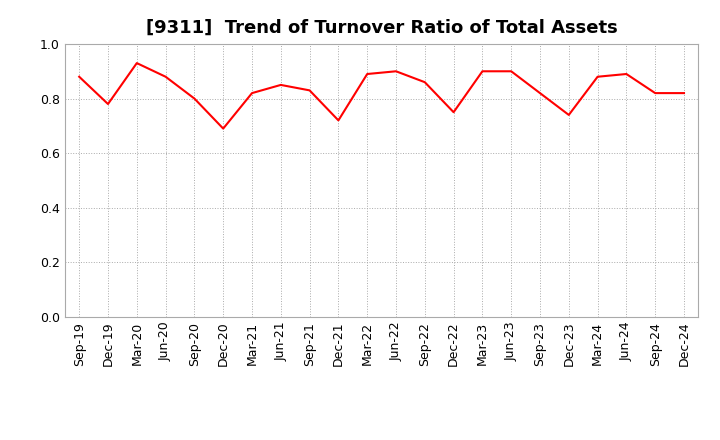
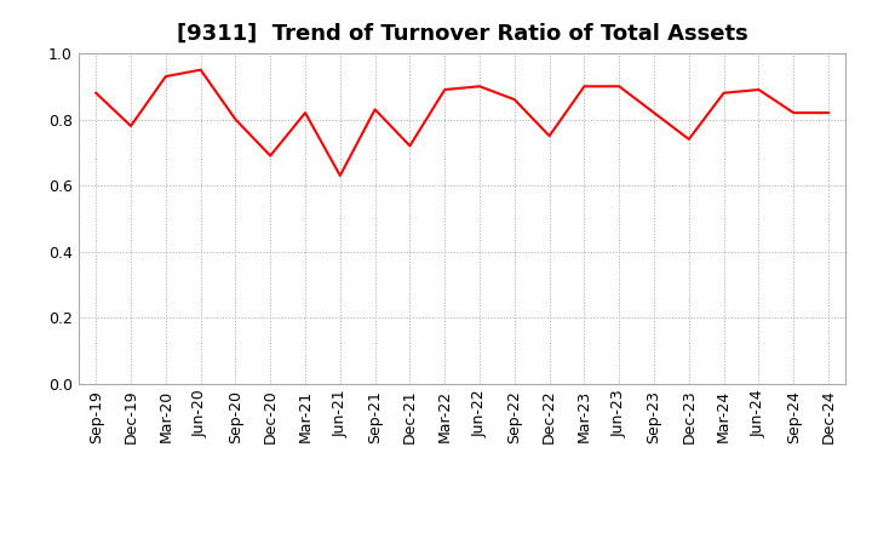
Jun-20: 0.88 -> 0.95
Jun-21: 0.85 -> 0.63
